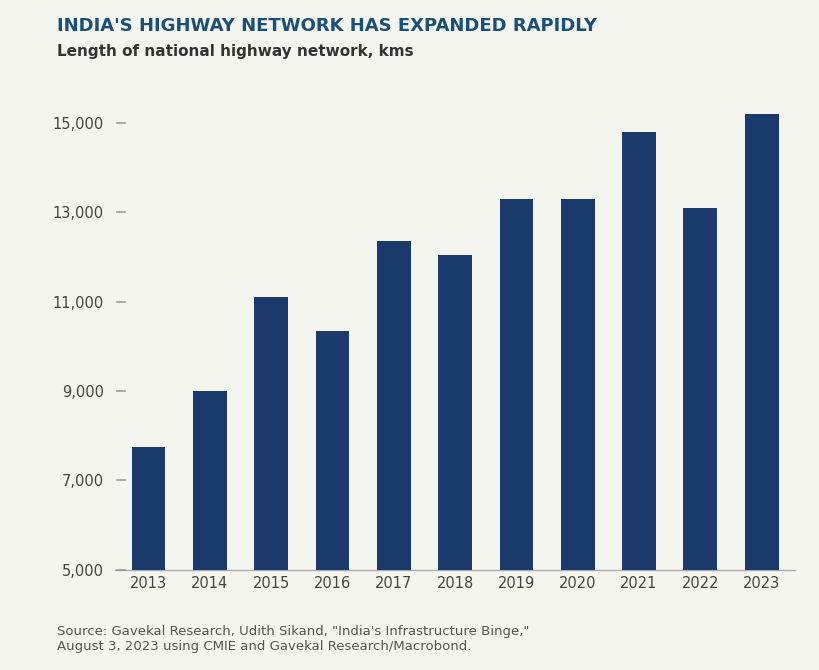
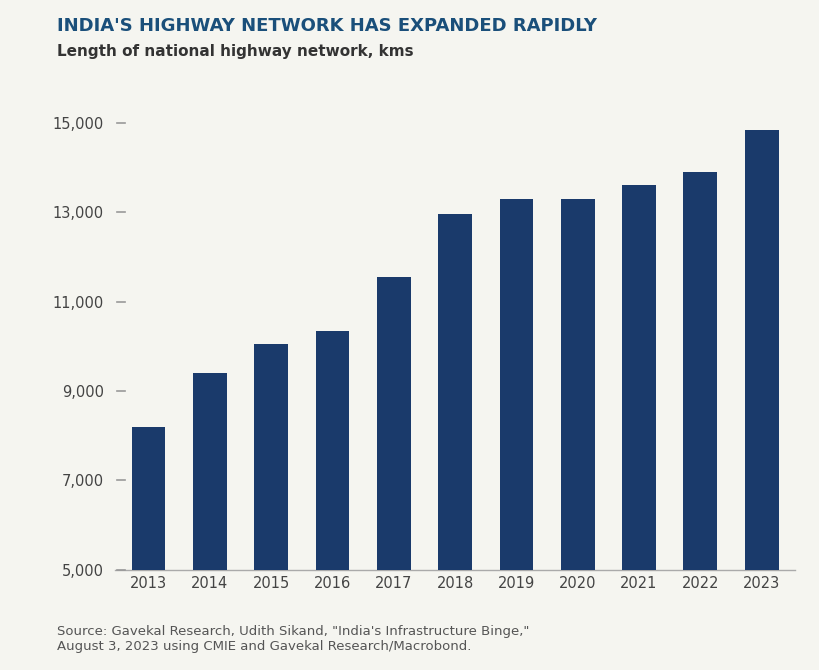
2013: 7,750 -> 8,200
2014: 9,000 -> 9,400
2015: 11,100 -> 10,050
2017: 12,350 -> 11,550
2018: 12,050 -> 12,950
2021: 14,800 -> 13,600
2022: 13,100 -> 13,900
2023: 15,200 -> 14,850
